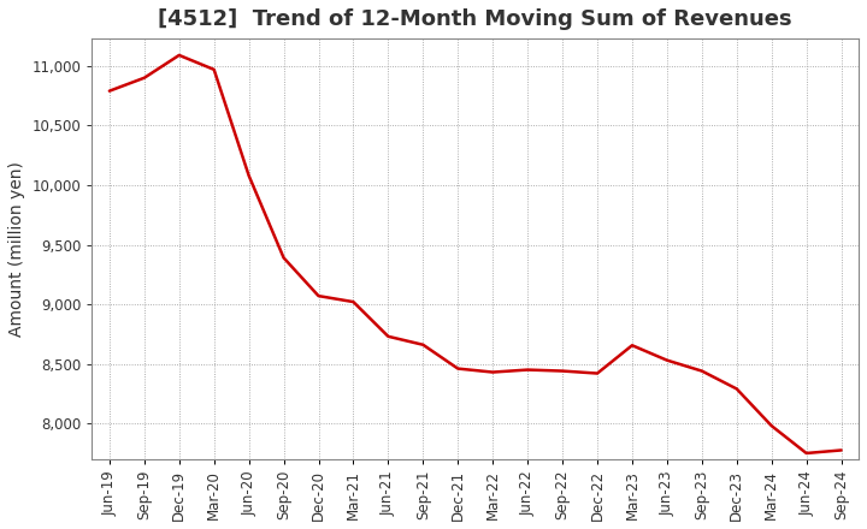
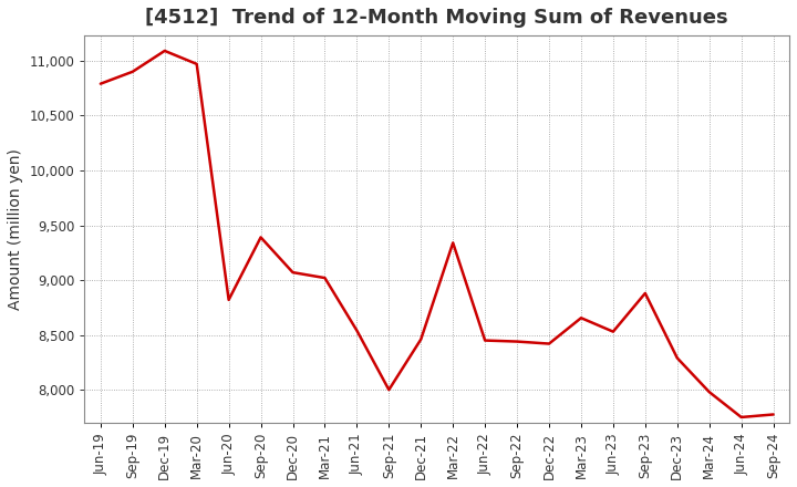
Jun-20: 10,080 -> 8,820
Jun-21: 8,730 -> 8,540
Sep-21: 8,660 -> 8,000
Mar-22: 8,430 -> 9,340
Sep-23: 8,440 -> 8,880
